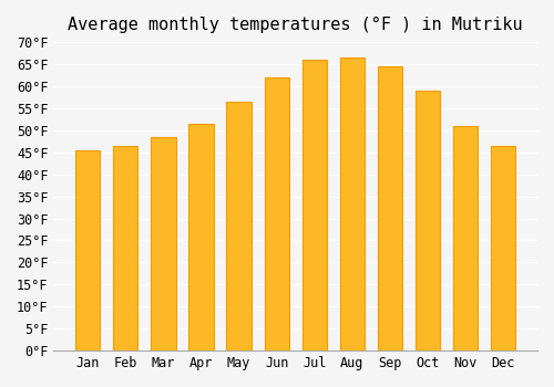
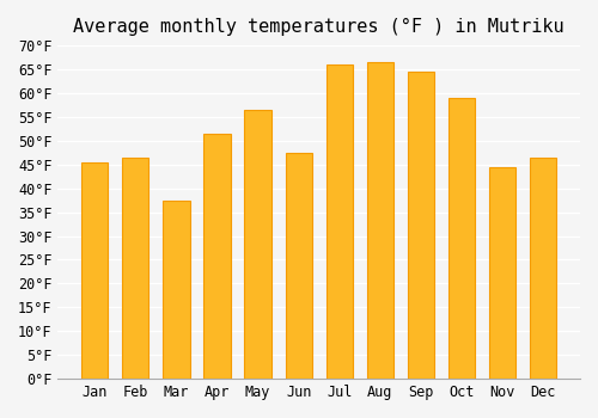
Mar: 48.5°F -> 37.5°F
Jun: 62.0°F -> 47.5°F
Nov: 51.0°F -> 44.5°F
